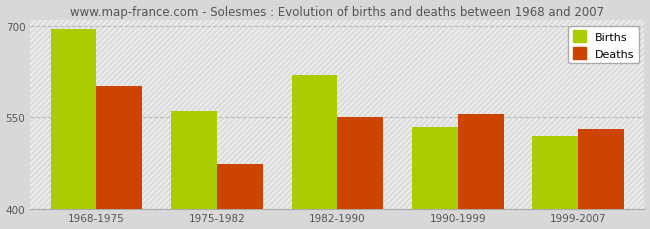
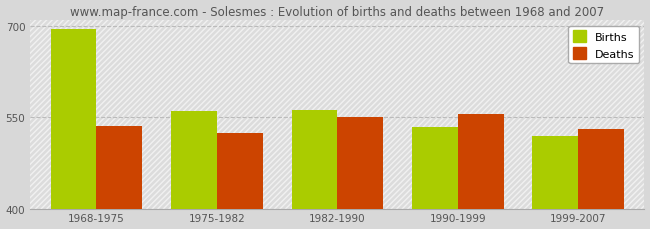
Deaths/1968-1975: 602 -> 536
Deaths/1975-1982: 474 -> 525
Births/1982-1990: 620 -> 562
